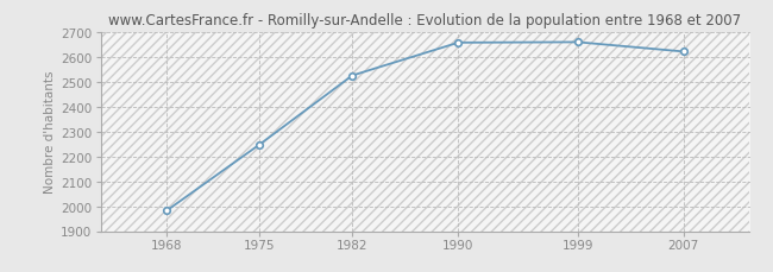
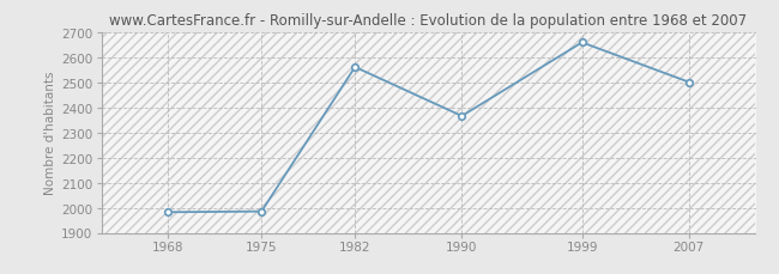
1975: 2247 -> 1985
1982: 2524 -> 2560
1990: 2656 -> 2365
2007: 2620 -> 2500
